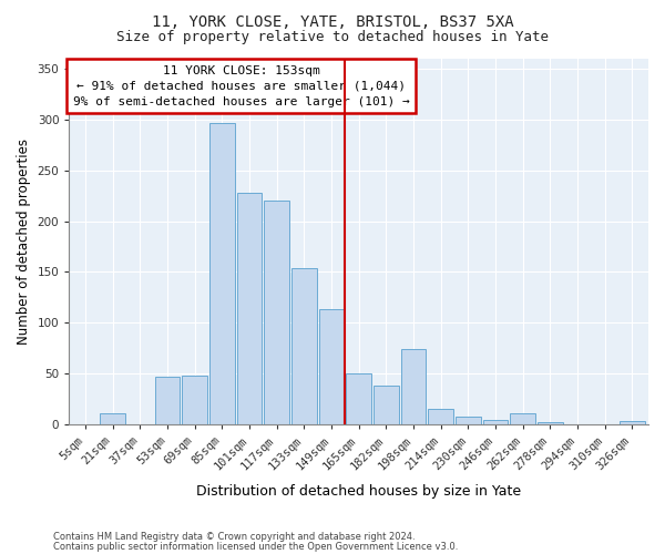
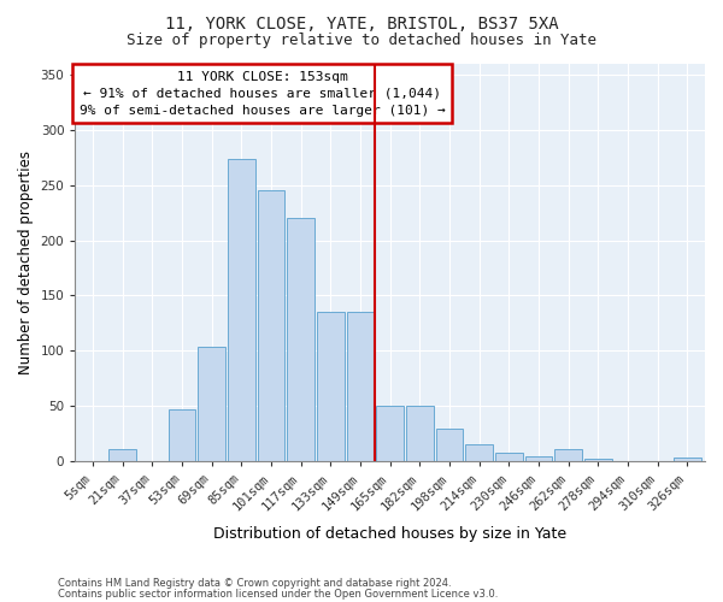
69sqm: 48 -> 104
85sqm: 296 -> 273
101sqm: 228 -> 245
133sqm: 154 -> 135
149sqm: 114 -> 135
182sqm: 38 -> 50
198sqm: 74 -> 30
